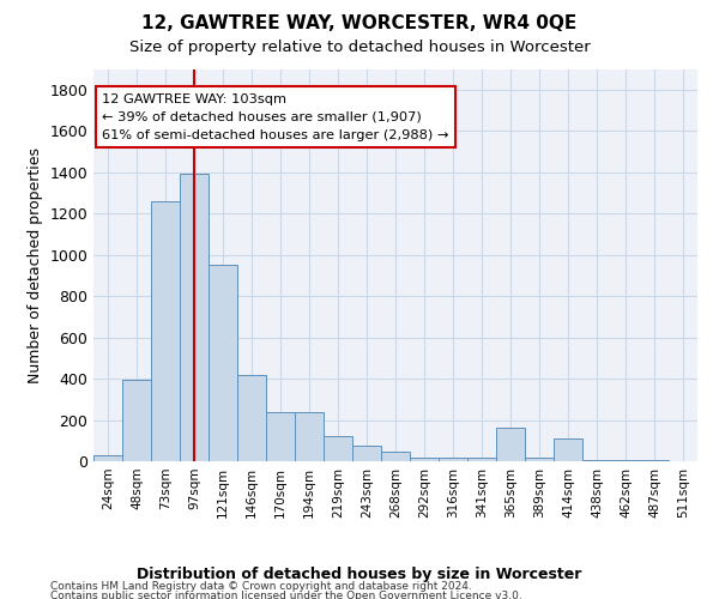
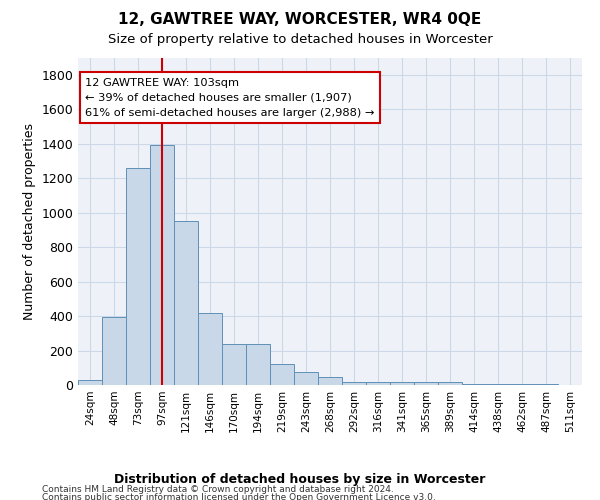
365sqm: 160 -> 20
414sqm: 110 -> 0
